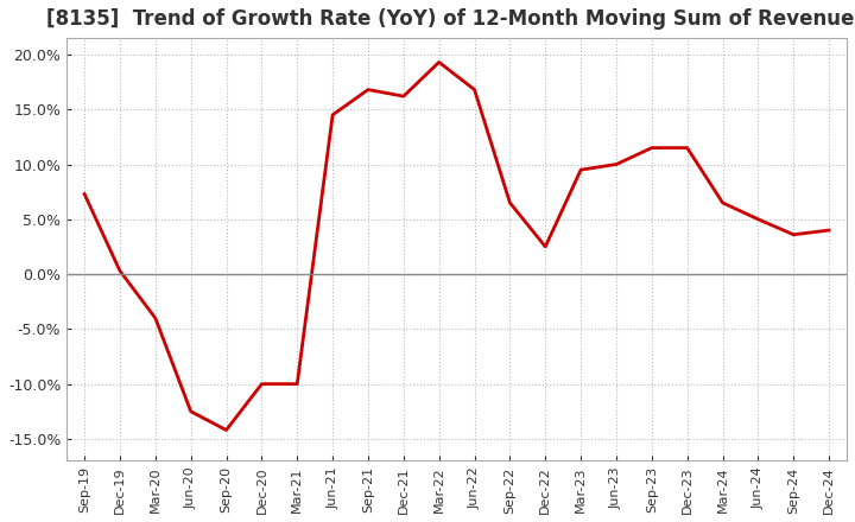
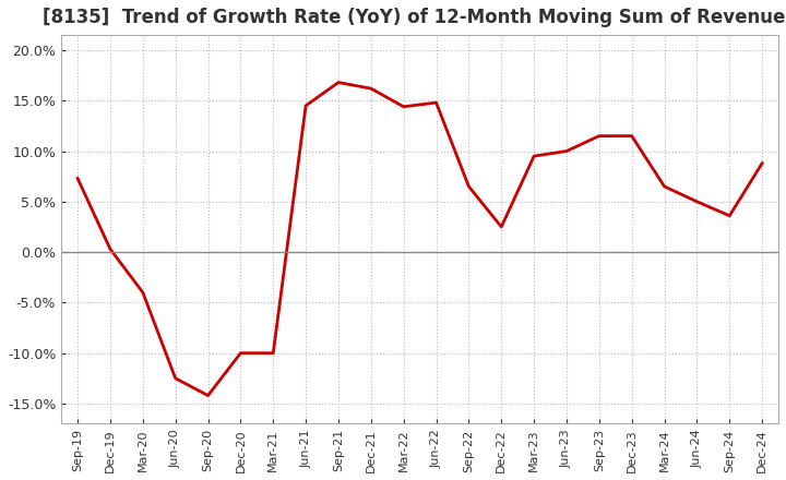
Mar-22: 19.3% -> 14.4%
Jun-22: 16.8% -> 14.8%
Dec-24: 4.0% -> 8.8%
